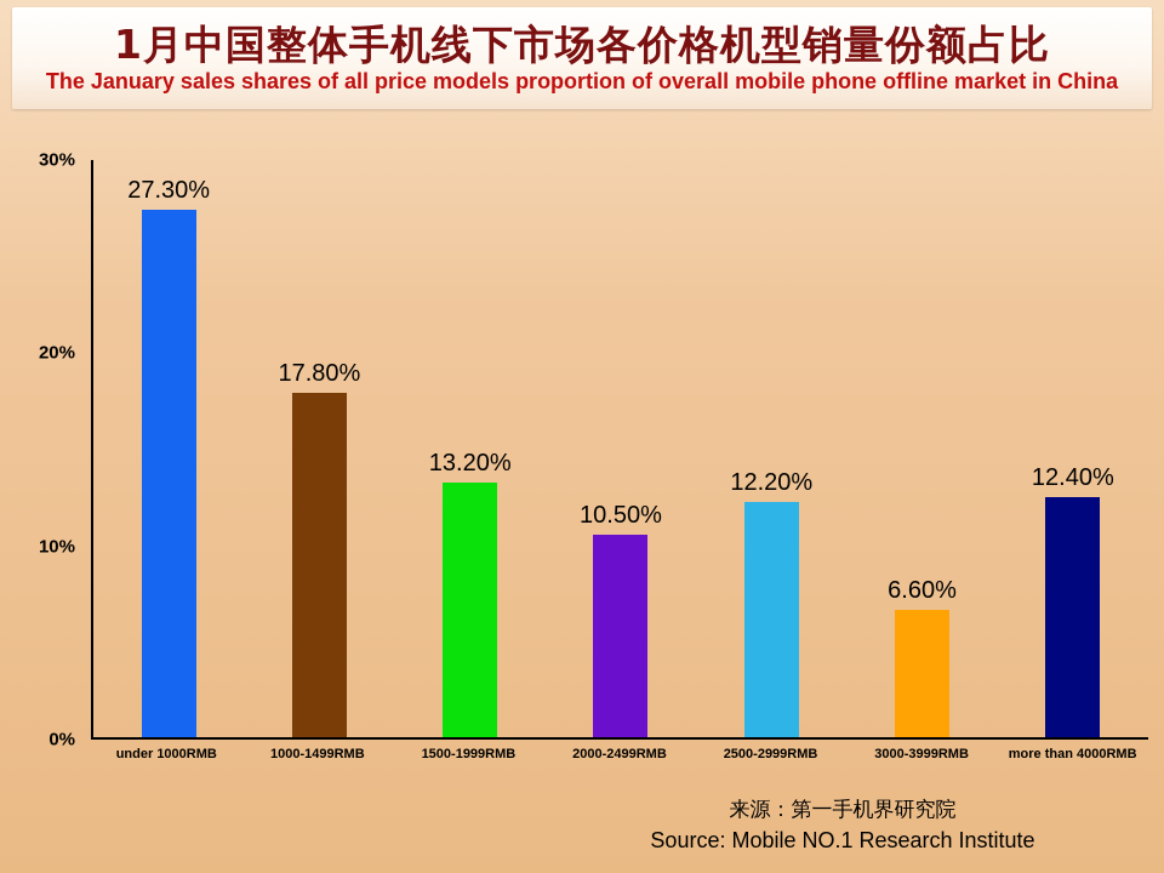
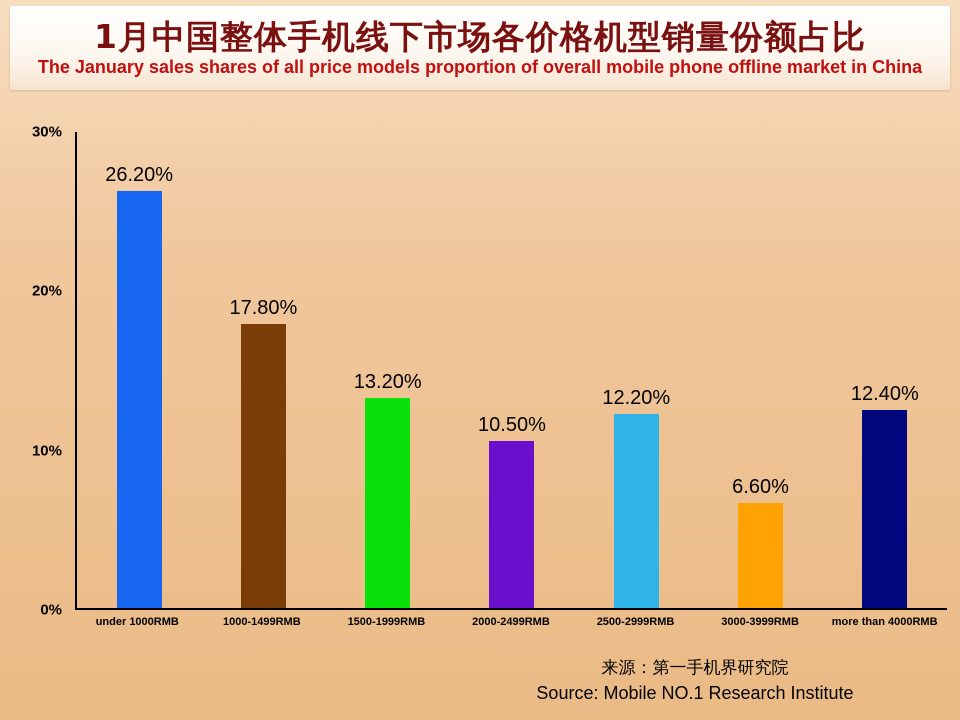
under 1000RMB: 27.30% -> 26.20%
